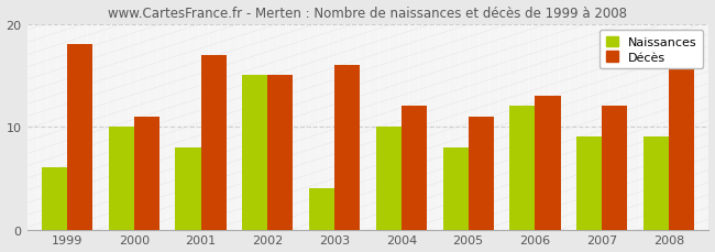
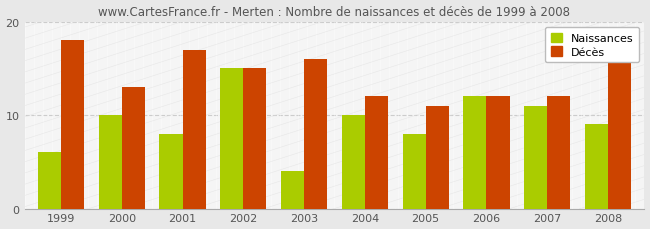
Décès/2000: 11 -> 13
Décès/2006: 13 -> 12
Naissances/2007: 9 -> 11
